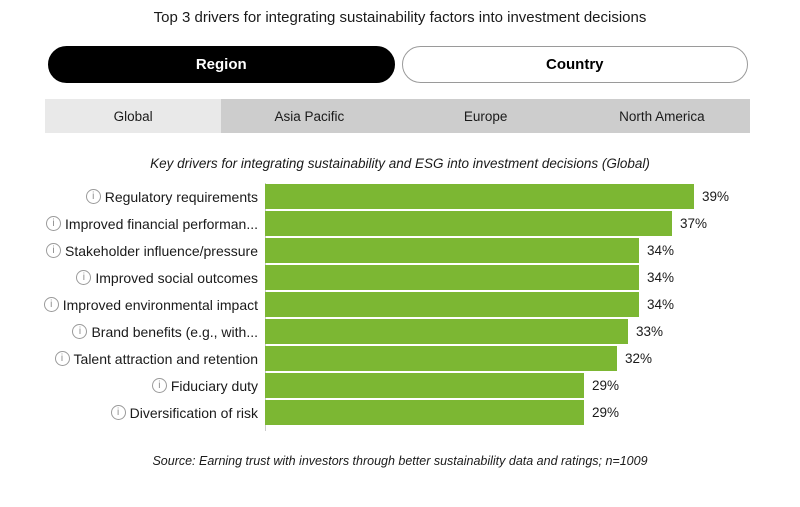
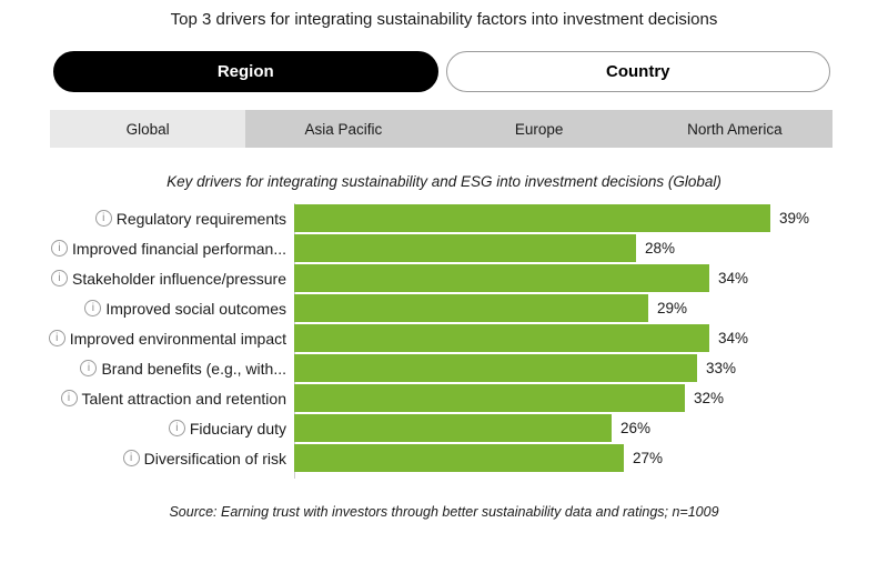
Improved financial performan...: 37% -> 28%
Improved social outcomes: 34% -> 29%
Fiduciary duty: 29% -> 26%
Diversification of risk: 29% -> 27%
